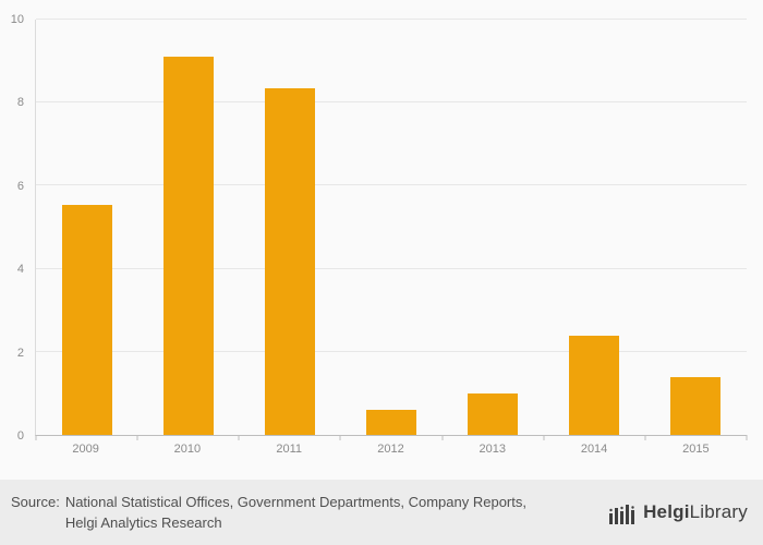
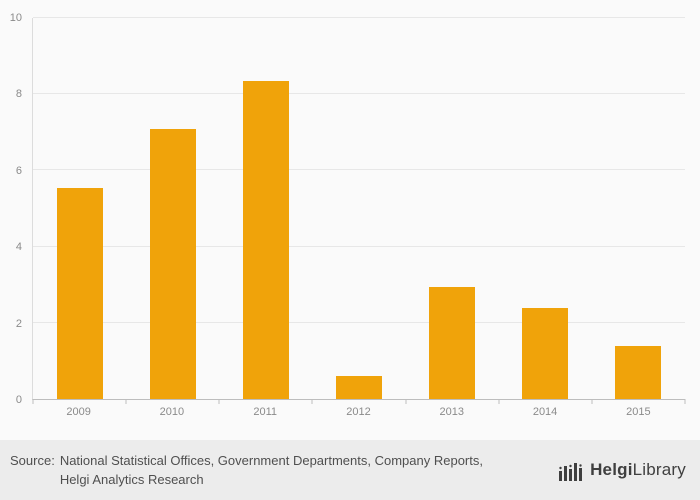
2010: 9.1 -> 7.1
2013: 1.0 -> 3.0
